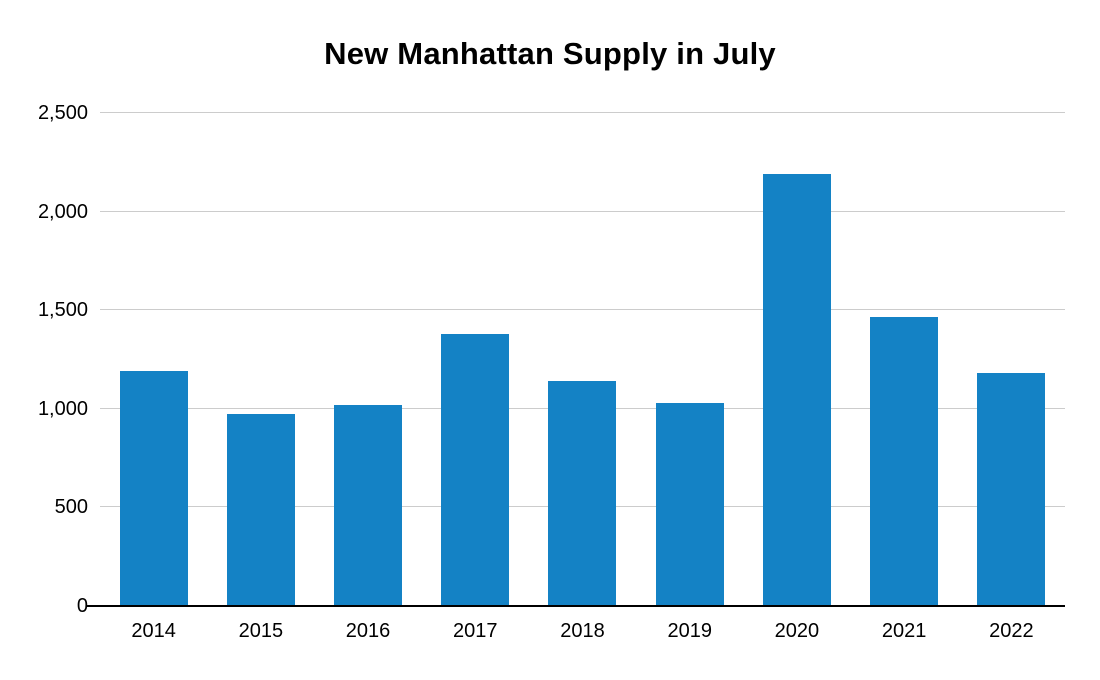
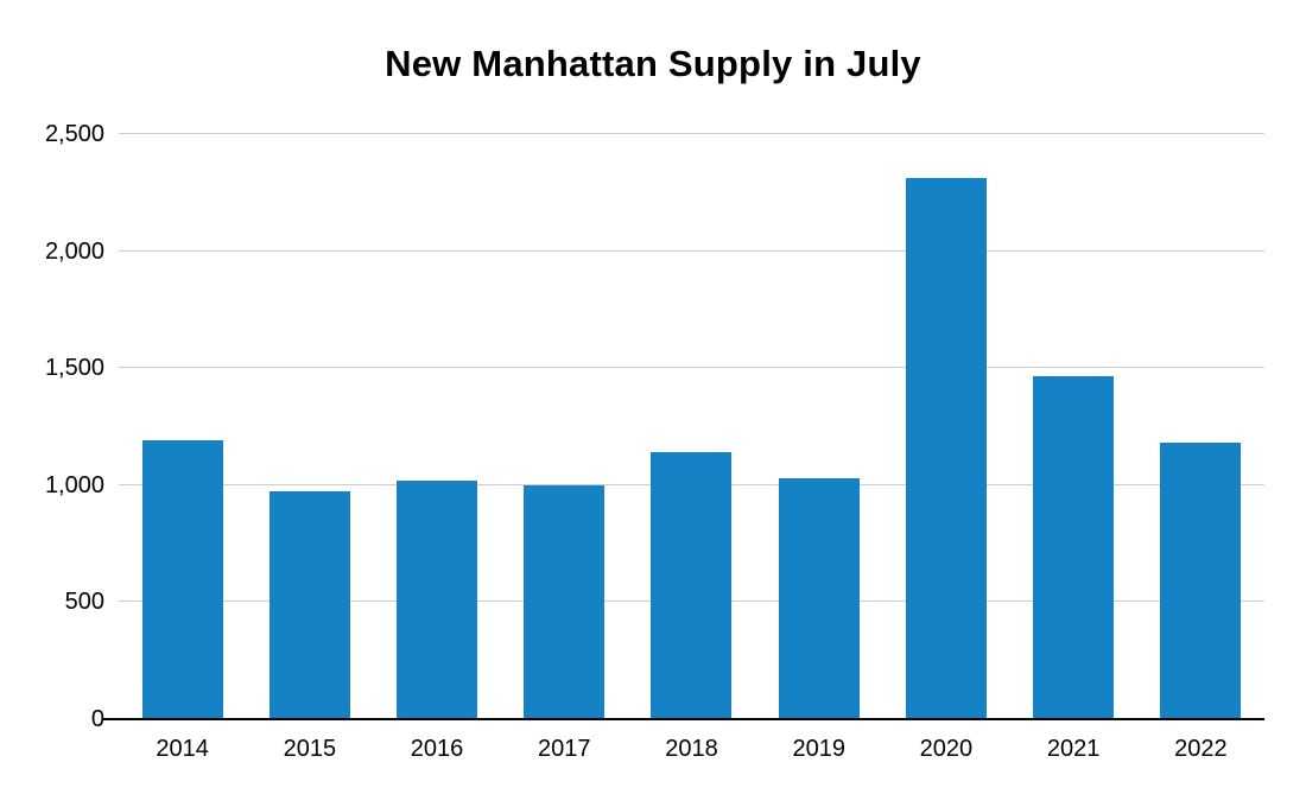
2017: 1380 -> 1000
2020: 2190 -> 2310
